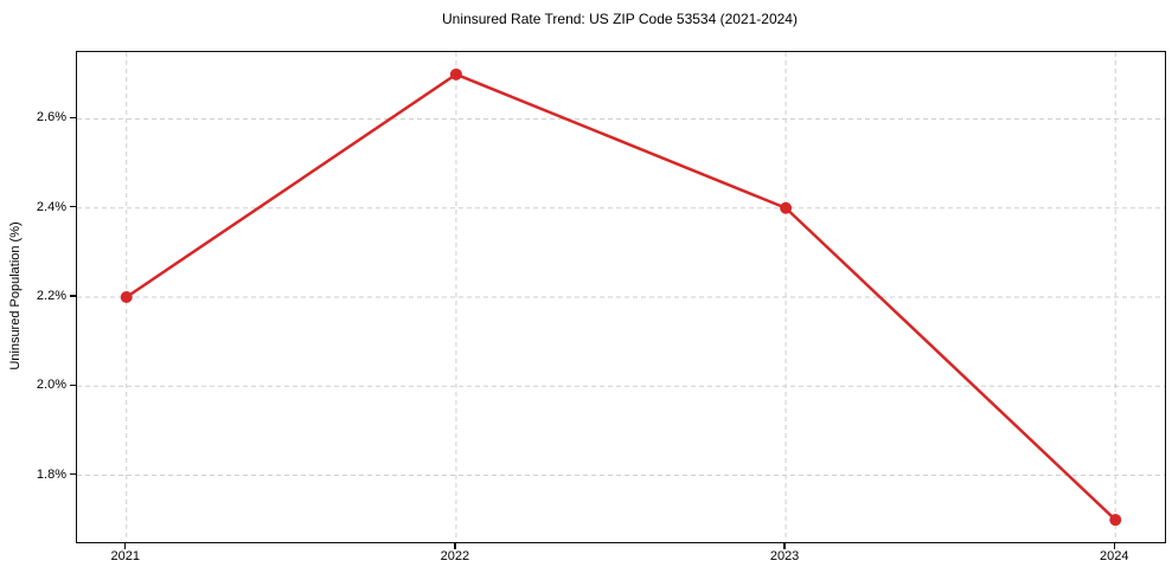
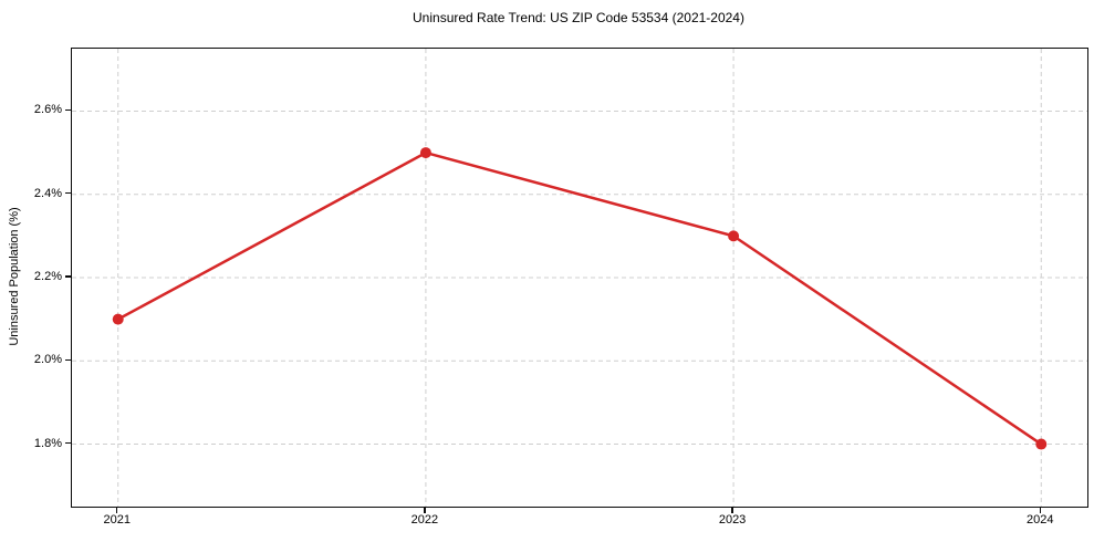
2021: 2.2% -> 2.1%
2022: 2.7% -> 2.5%
2023: 2.4% -> 2.3%
2024: 1.7% -> 1.8%
